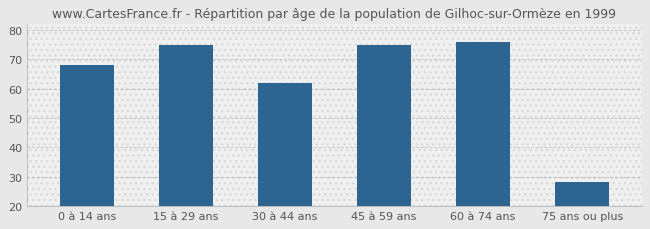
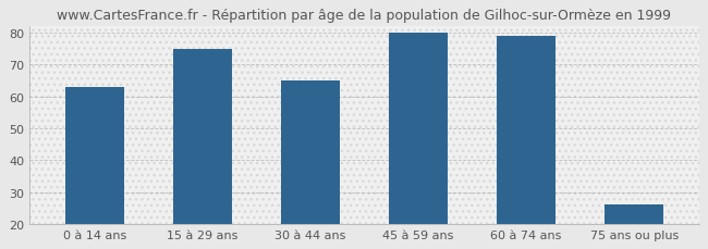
0 à 14 ans: 68 -> 63
30 à 44 ans: 62 -> 65
45 à 59 ans: 75 -> 80
60 à 74 ans: 76 -> 79
75 ans ou plus: 28 -> 26
